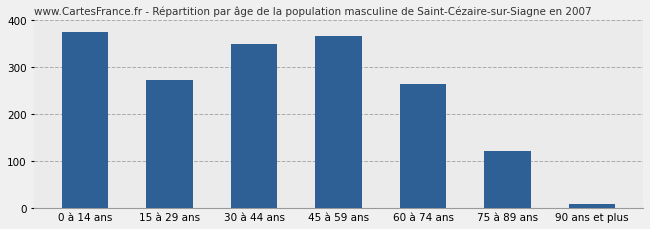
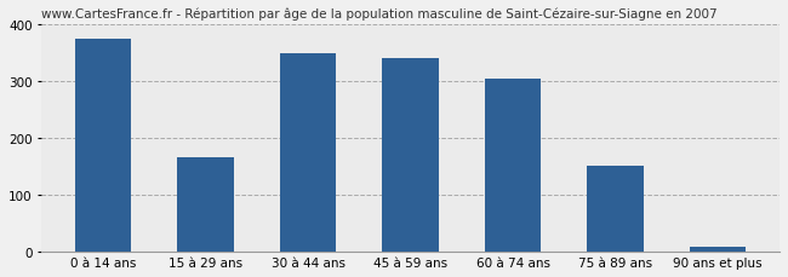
15 à 29 ans: 272 -> 165
45 à 59 ans: 367 -> 340
60 à 74 ans: 263 -> 305
75 à 89 ans: 122 -> 150
